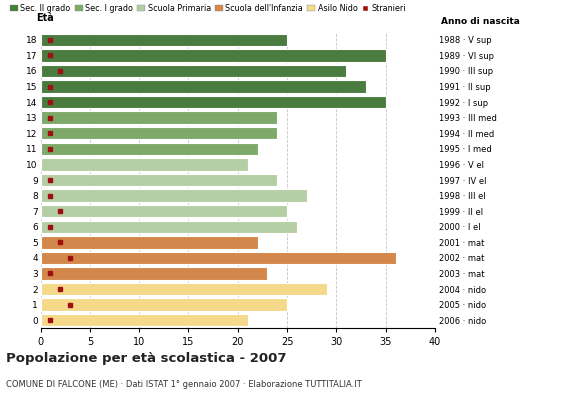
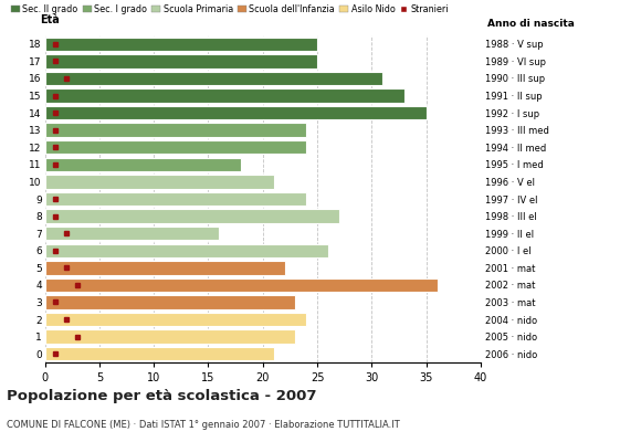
17: 35 -> 25
11: 22 -> 18
7: 25 -> 16
2: 29 -> 24
1: 25 -> 23
